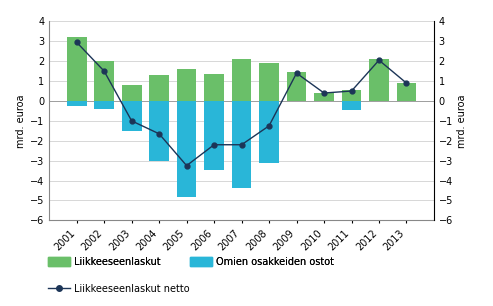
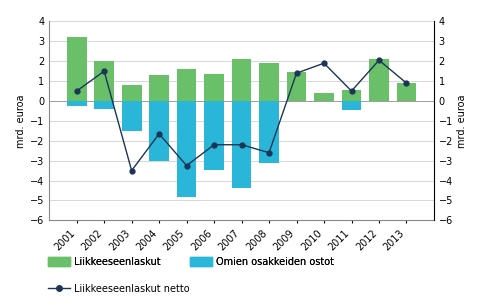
Liikkeeseenlaskut netto/2001: 3.0 -> 0.5
Liikkeeseenlaskut netto/2003: -1.0 -> -3.5
Liikkeeseenlaskut netto/2008: -1.2 -> -2.6
Liikkeeseenlaskut netto/2010: 0.4 -> 1.9
